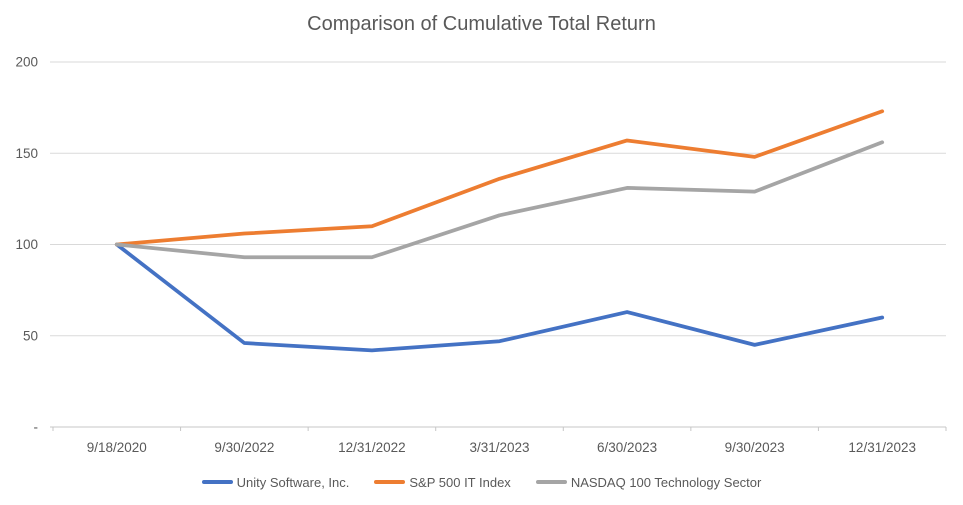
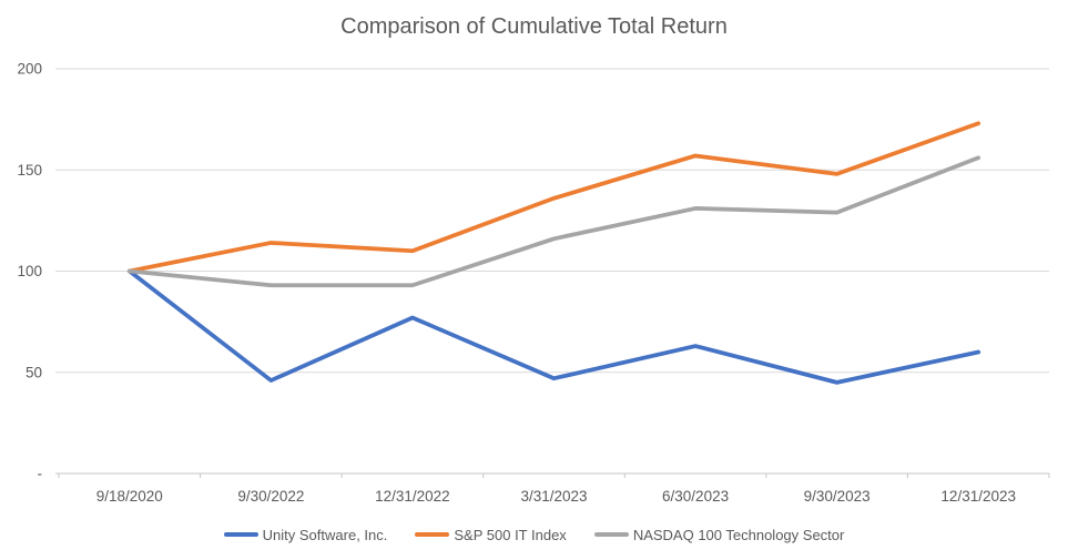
S&P 500 IT Index/9/30/2022: 106 -> 114
Unity Software, Inc./12/31/2022: 42 -> 77
